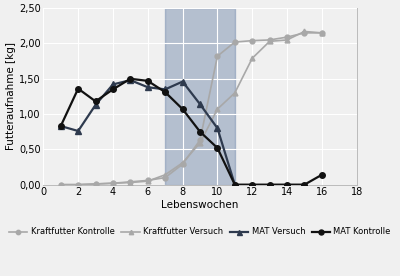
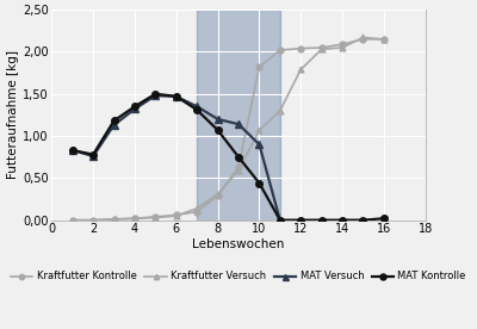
MAT Kontrolle/2: 1,36 -> 0,78
MAT Versuch/4: 1,42 -> 1,32
MAT Versuch/6: 1,38 -> 1,47
MAT Versuch/8: 1,46 -> 1,20
MAT Versuch/10: 0,80 -> 0,90
MAT Kontrolle/10: 0,52 -> 0,44
MAT Kontrolle/16: 0,14 -> 0,02
